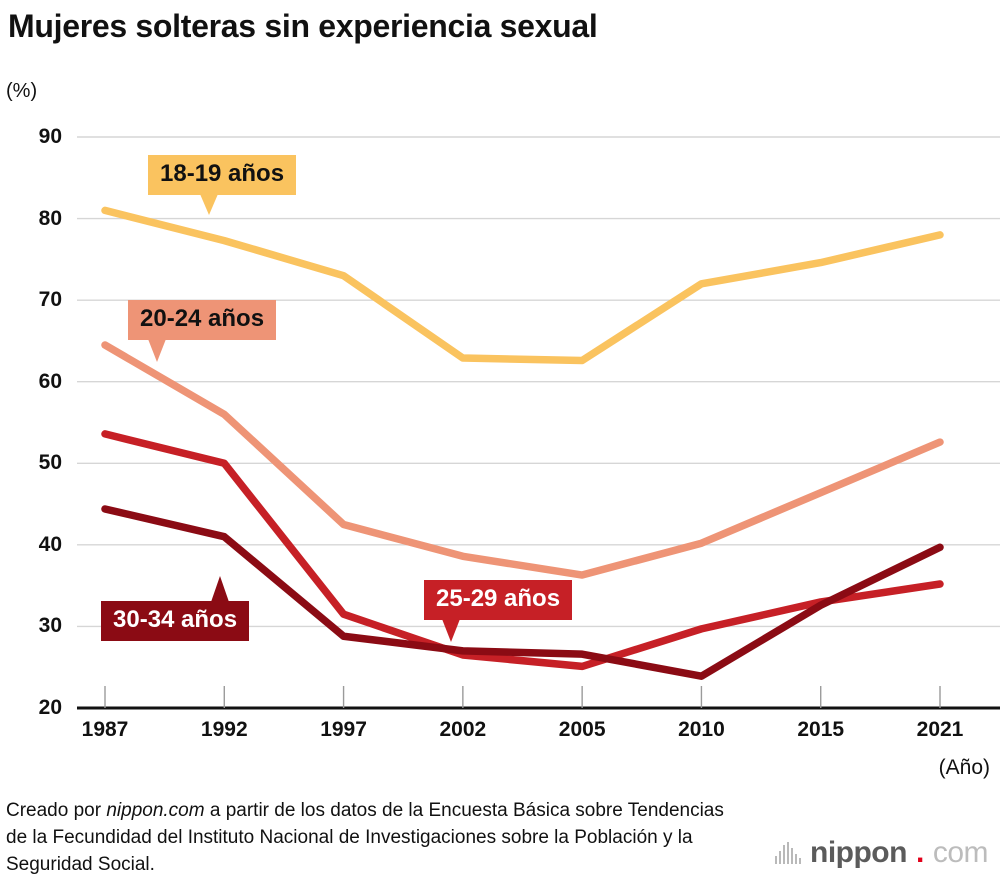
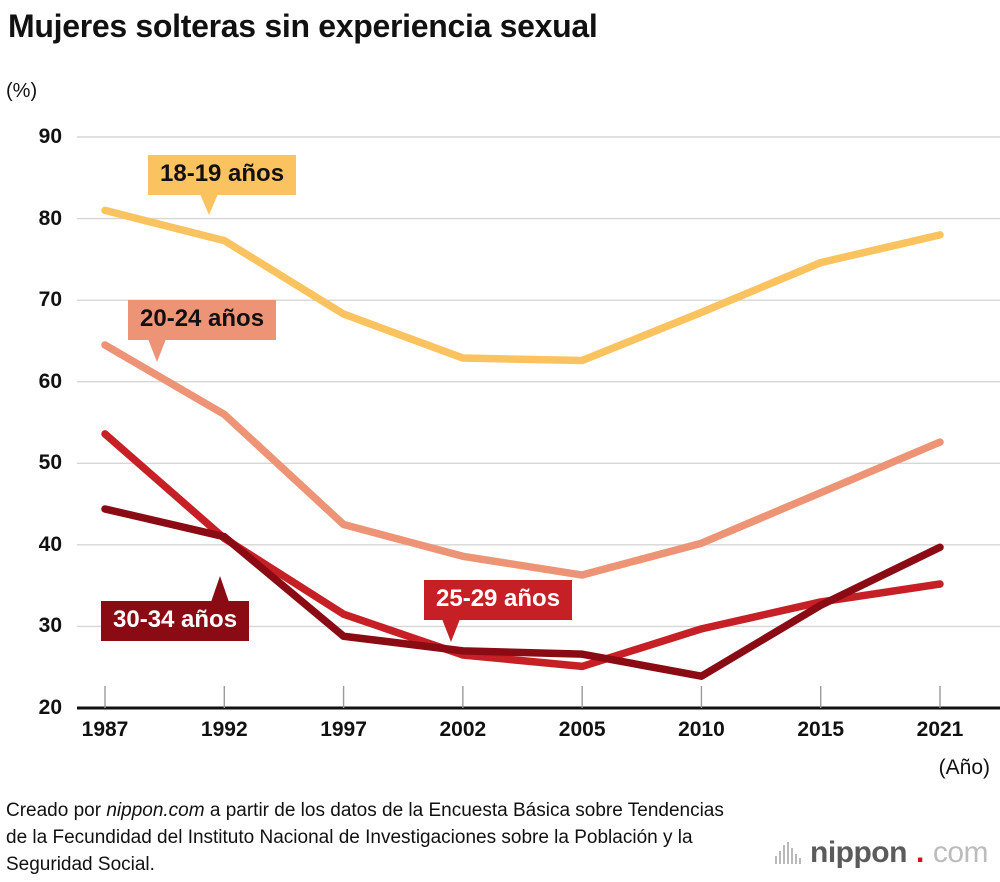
25-29 años/1992: 50 -> 41
18-19 años/1997: 73 -> 68
18-19 años/2010: 72 -> 68
